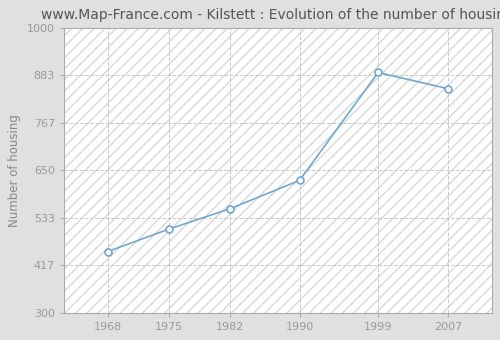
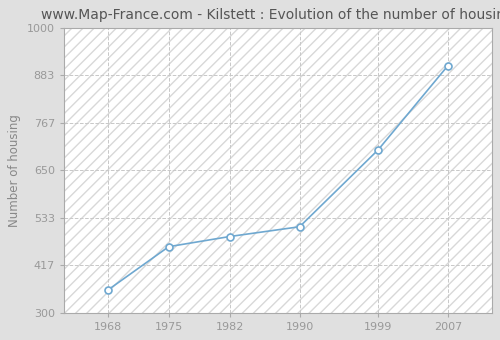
1968: 450 -> 355
1975: 505 -> 462
1982: 555 -> 487
1990: 625 -> 511
1999: 890 -> 700
2007: 850 -> 907
